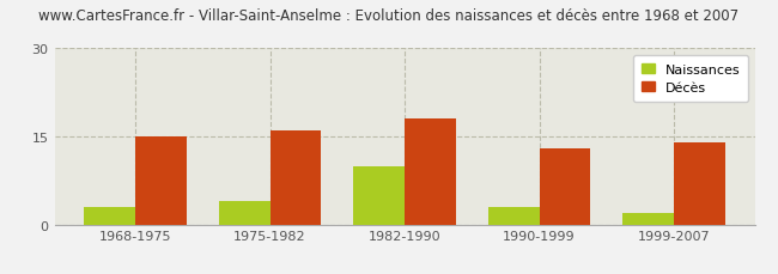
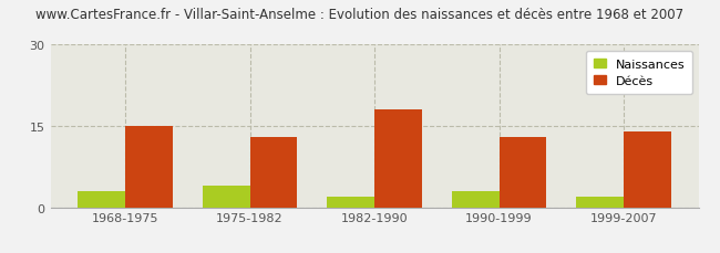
Décès/1975-1982: 16 -> 13
Naissances/1982-1990: 10 -> 2
